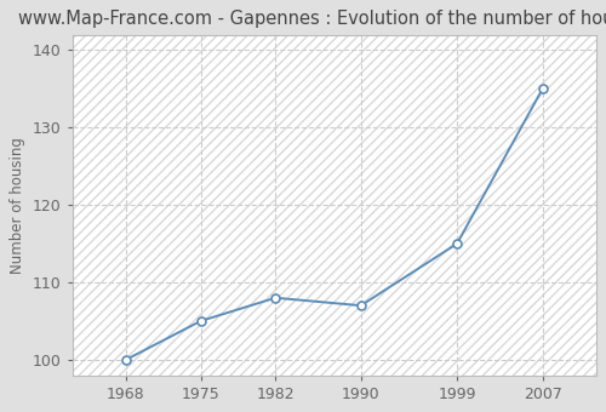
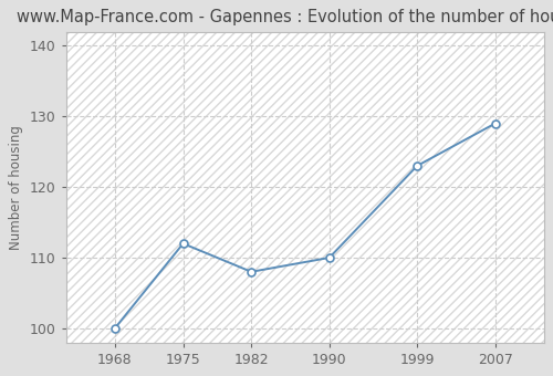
1975: 105 -> 112
1990: 107 -> 110
1999: 115 -> 123
2007: 135 -> 129
